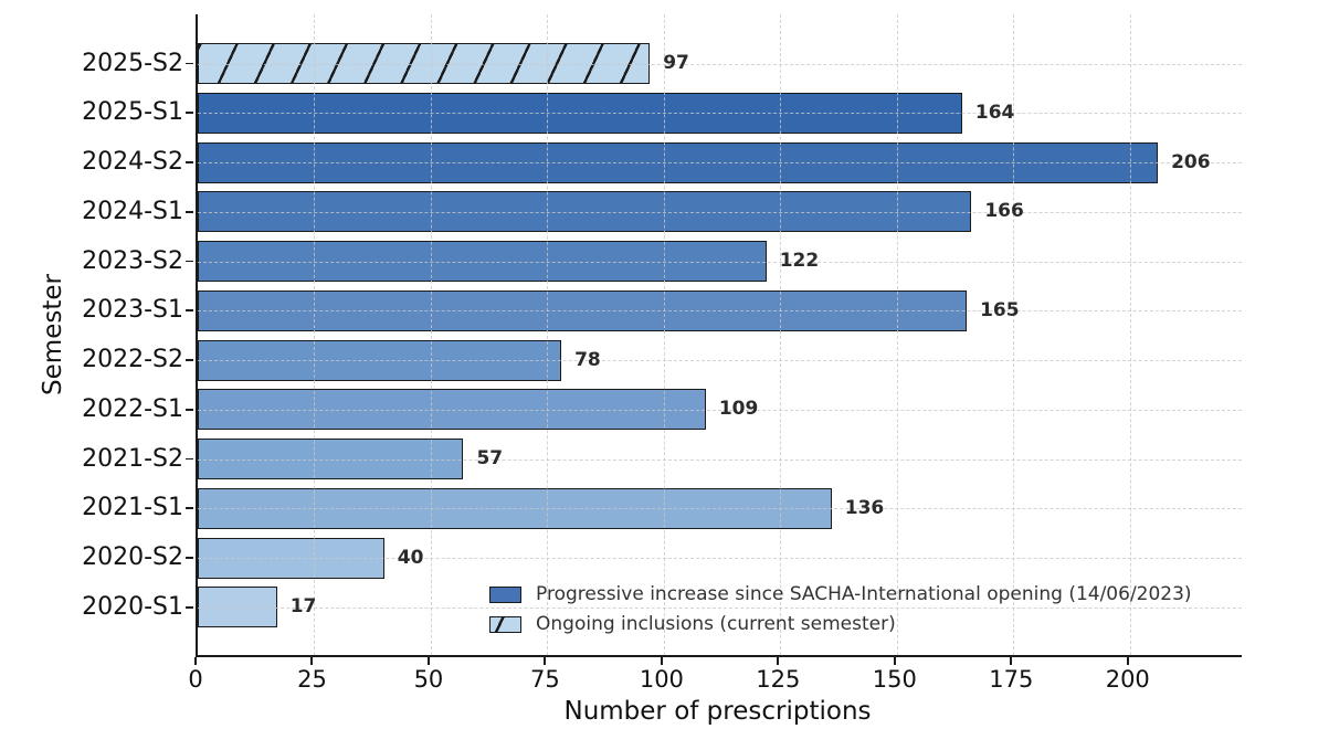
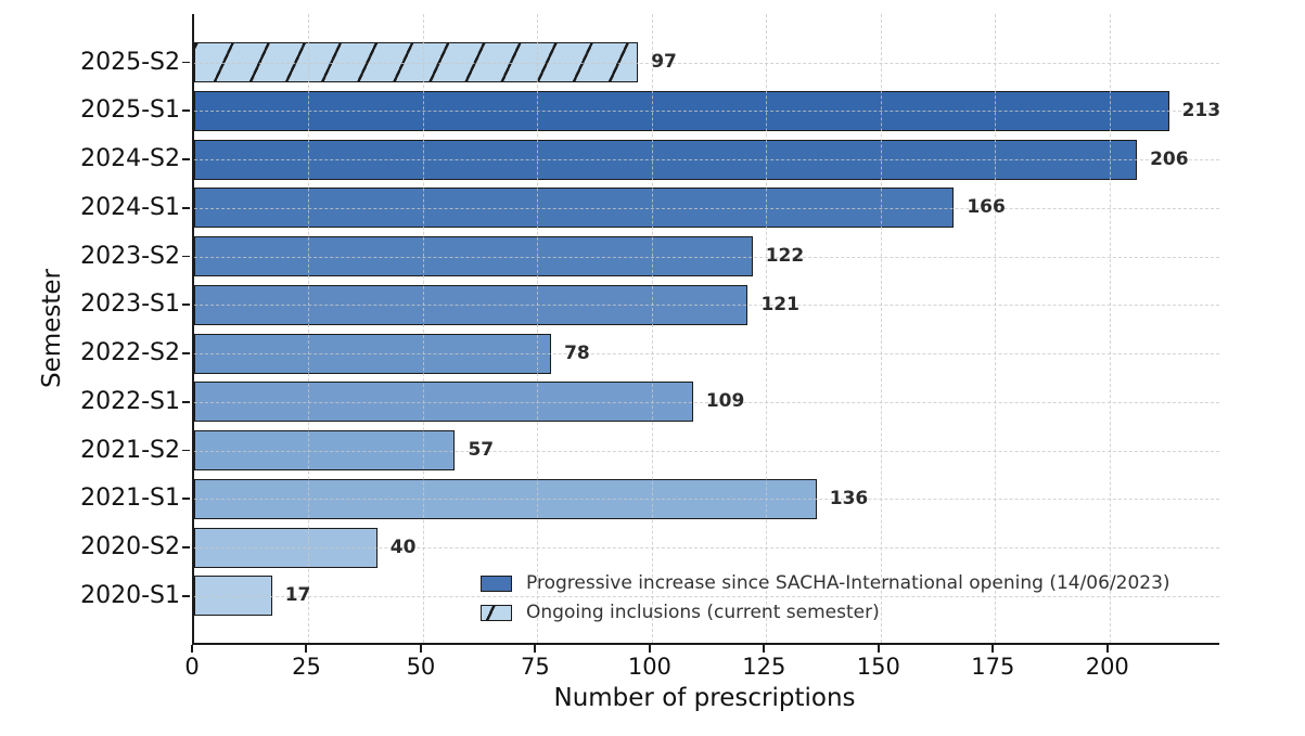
2025-S1: 164 -> 213
2023-S1: 165 -> 121
